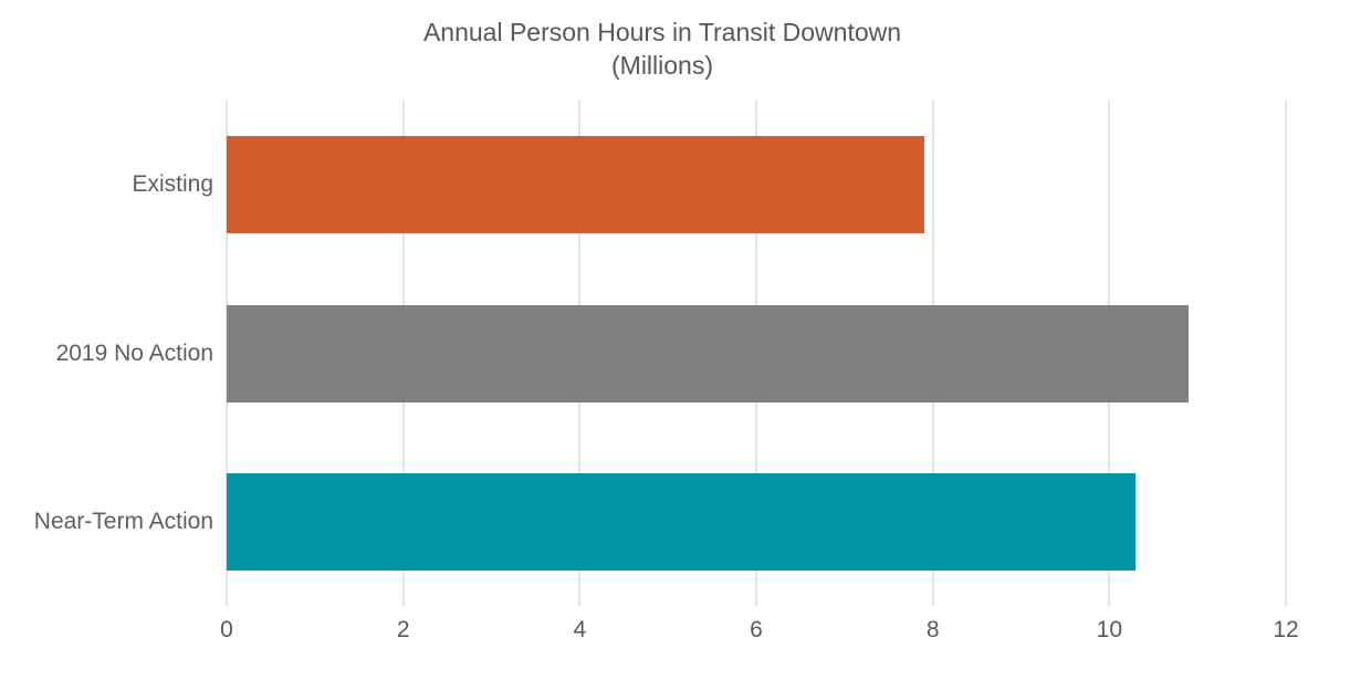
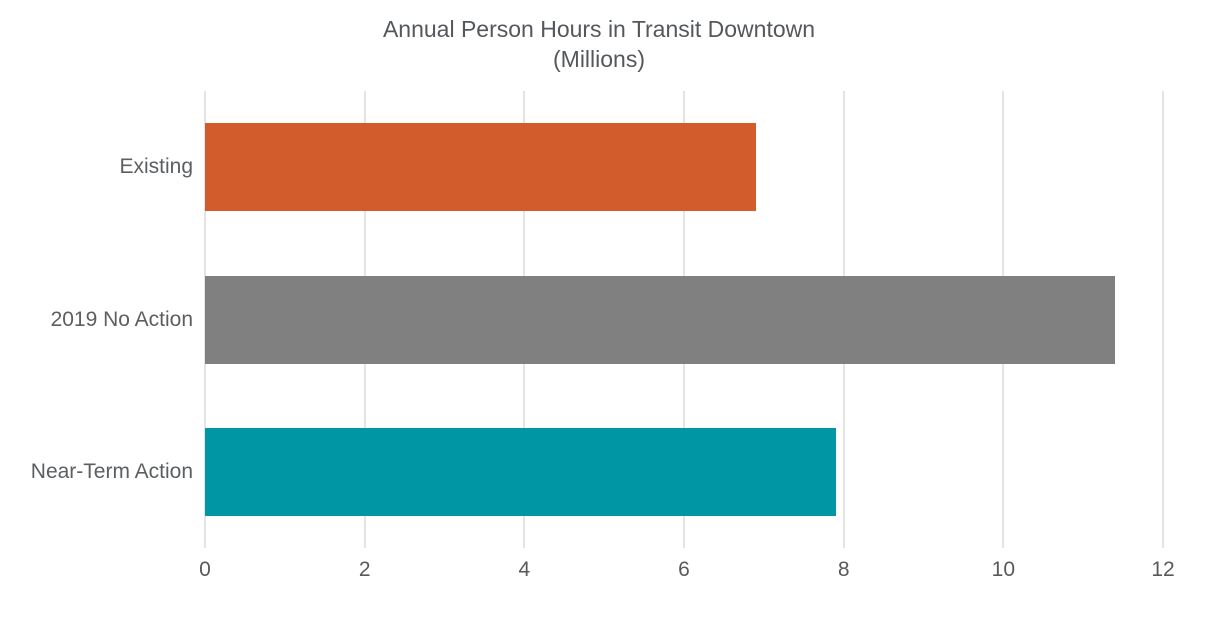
Existing: 7.9 -> 6.9
2019 No Action: 10.9 -> 11.4
Near-Term Action: 10.3 -> 7.9
